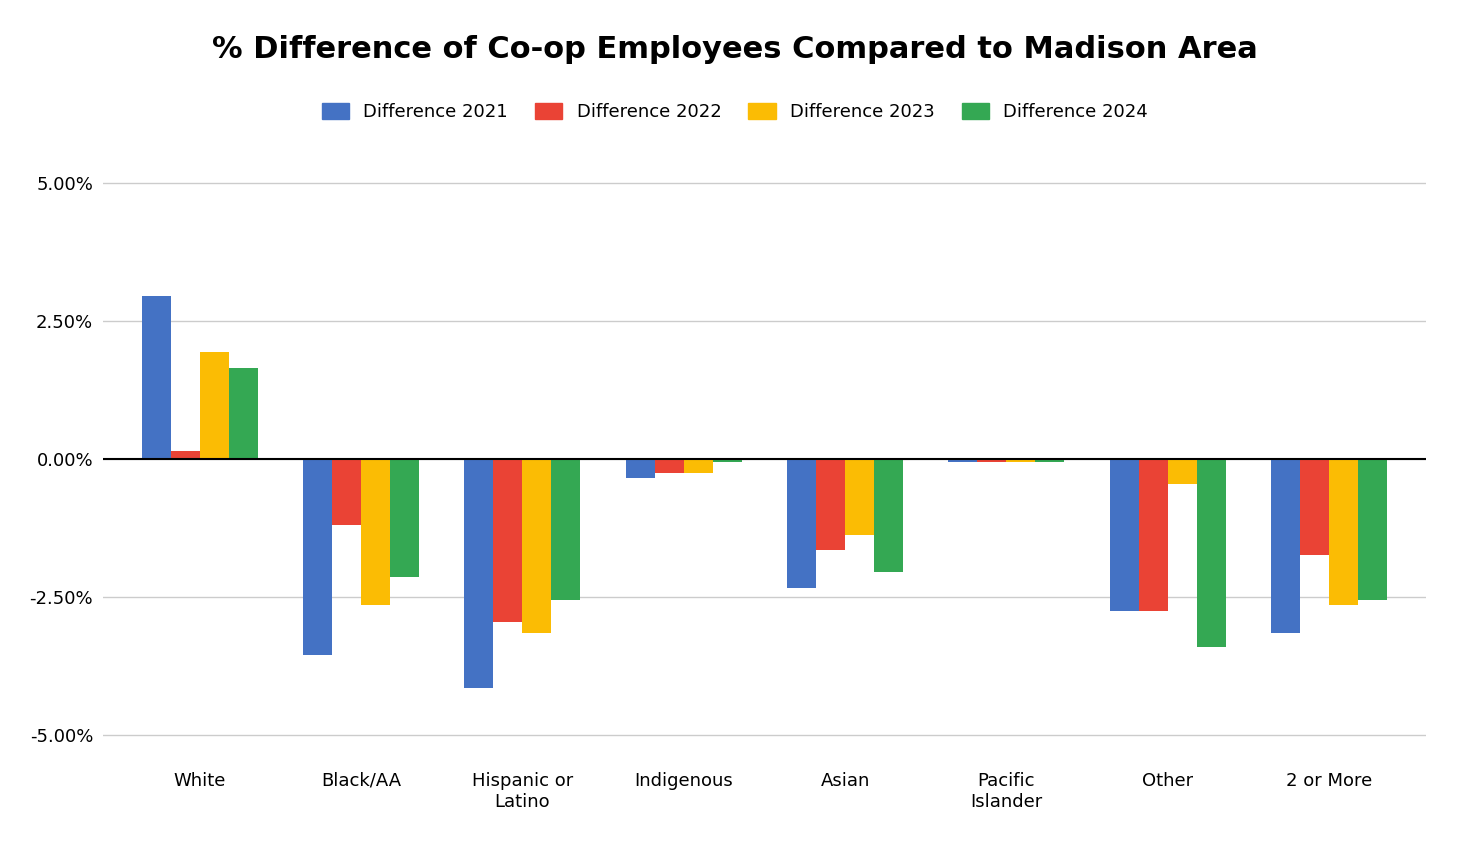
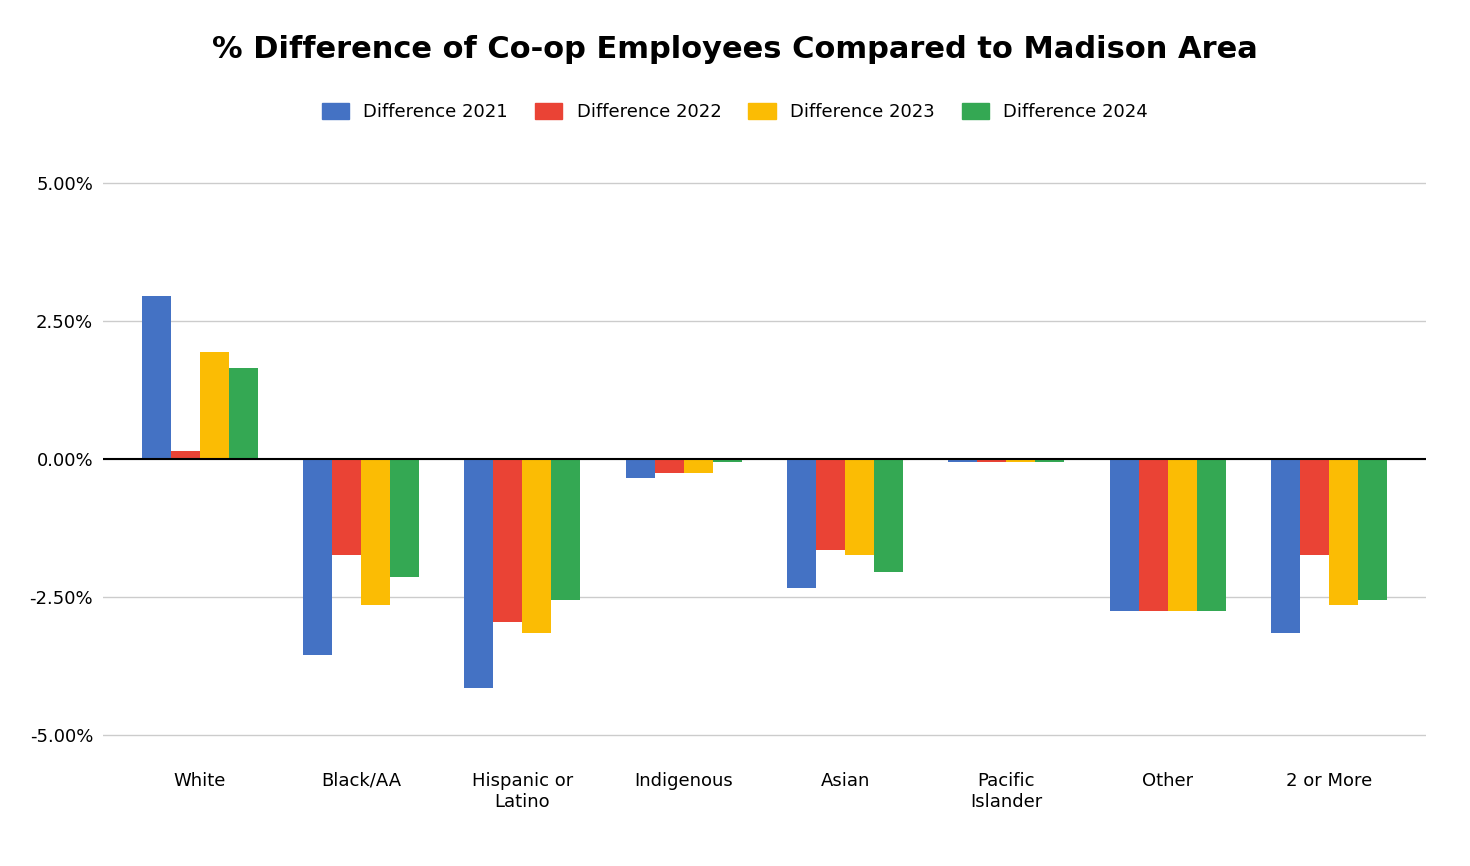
Difference 2022/Black/AA: -1.20% -> -1.75%
Difference 2023/Asian: -1.38% -> -1.75%
Difference 2023/Other: -0.46% -> -2.75%
Difference 2024/Other: -3.42% -> -2.75%
